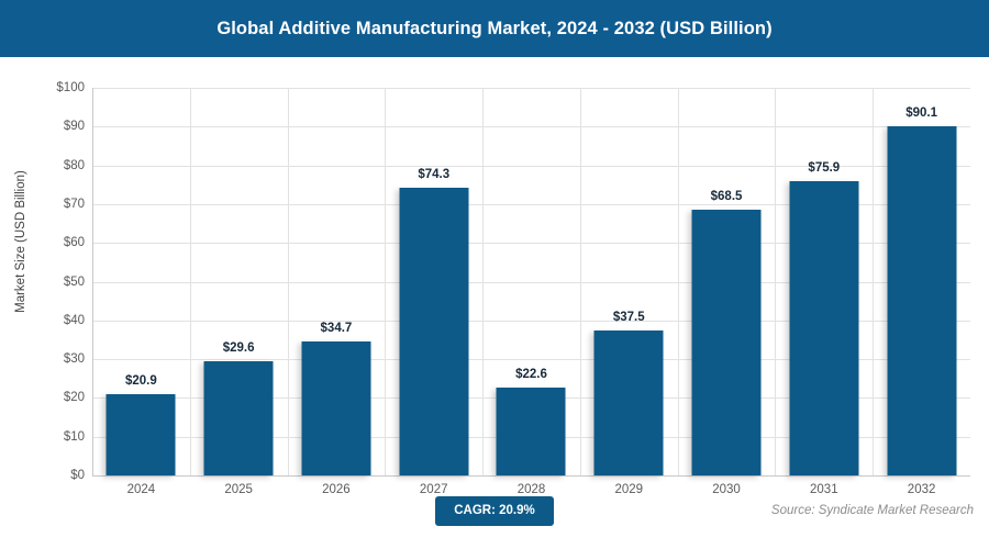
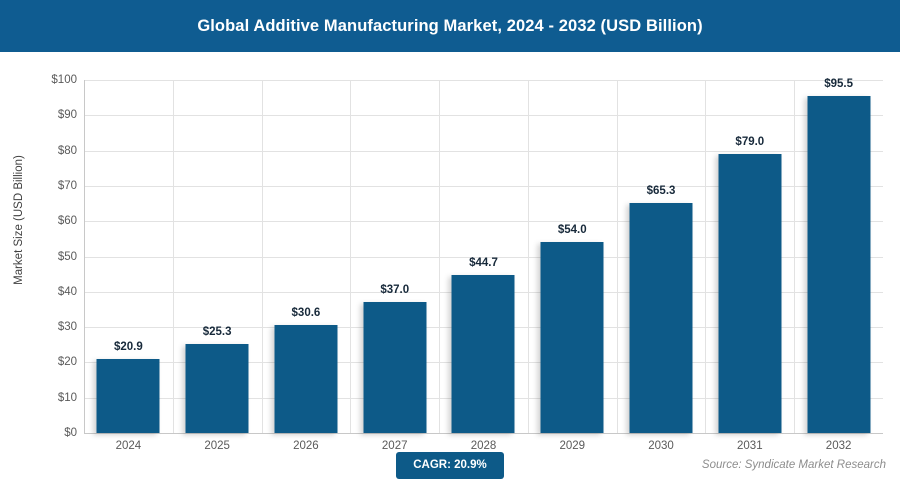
2025: $29.6 -> $25.3
2026: $34.7 -> $30.6
2027: $74.3 -> $37.0
2028: $22.6 -> $44.7
2029: $37.5 -> $54.0
2030: $68.5 -> $65.3
2031: $75.9 -> $79.0
2032: $90.1 -> $95.5
